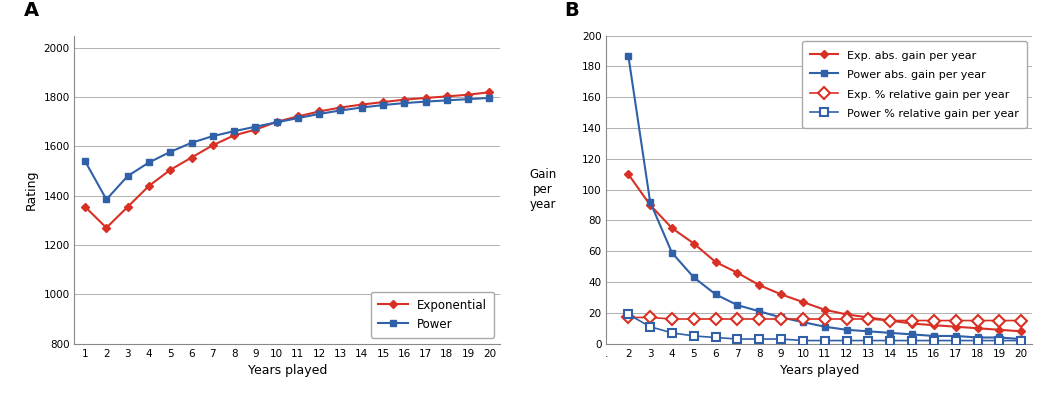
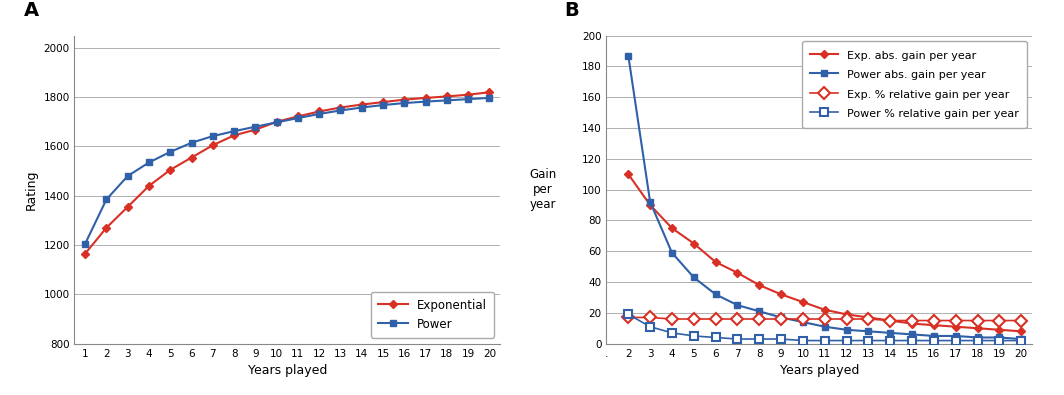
Exponential/1: 1355 -> 1165
Power/1: 1540 -> 1205
